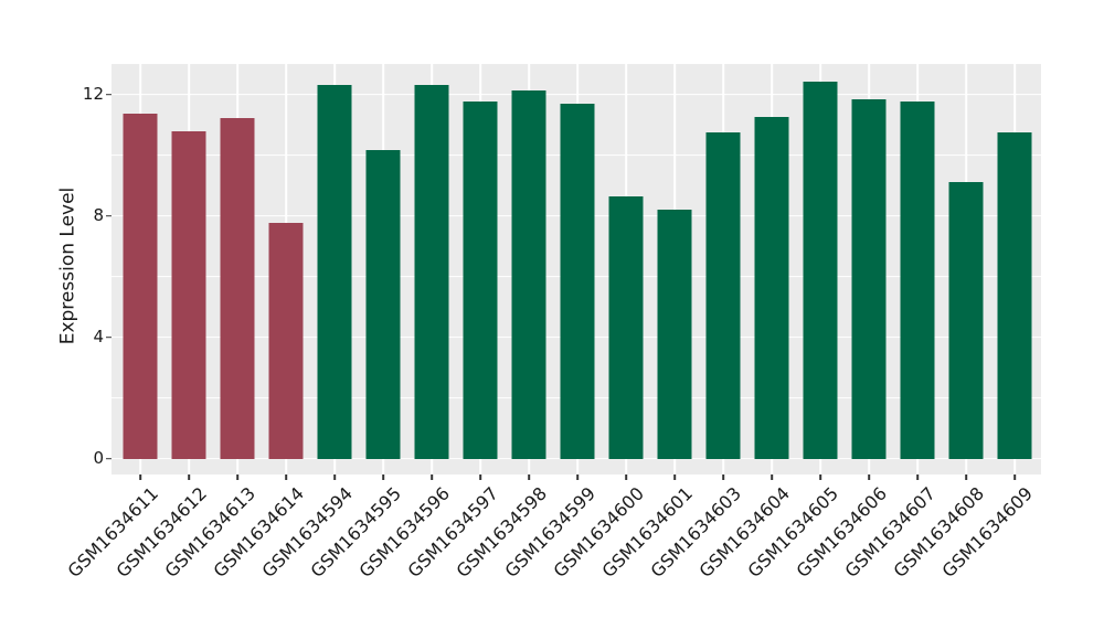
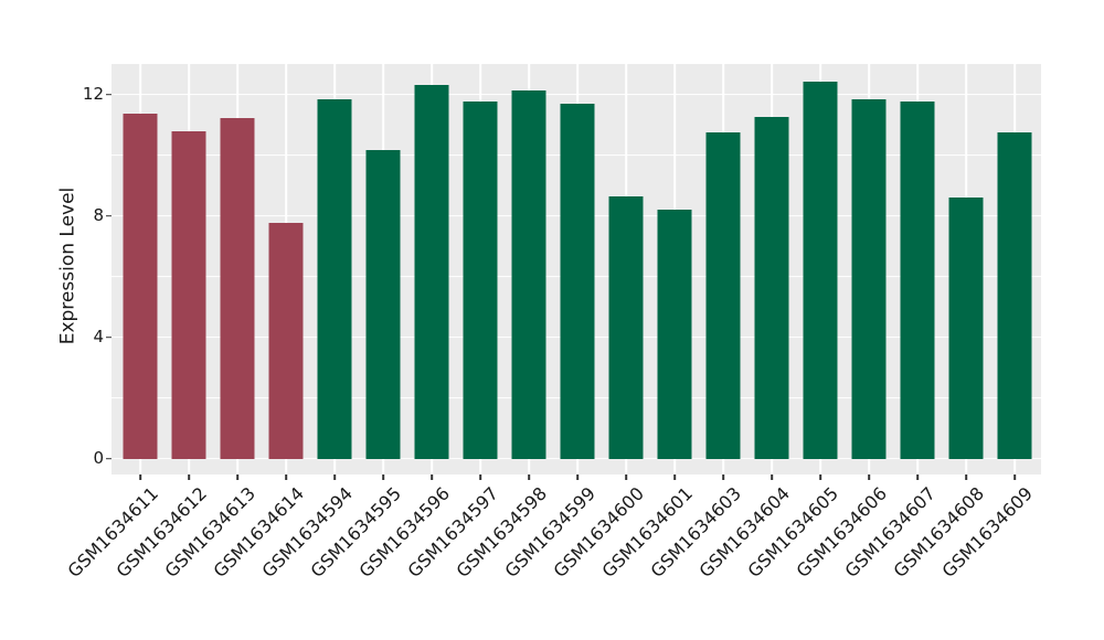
GSM1634594: 12.3 -> 11.8
GSM1634608: 9.1 -> 8.6
